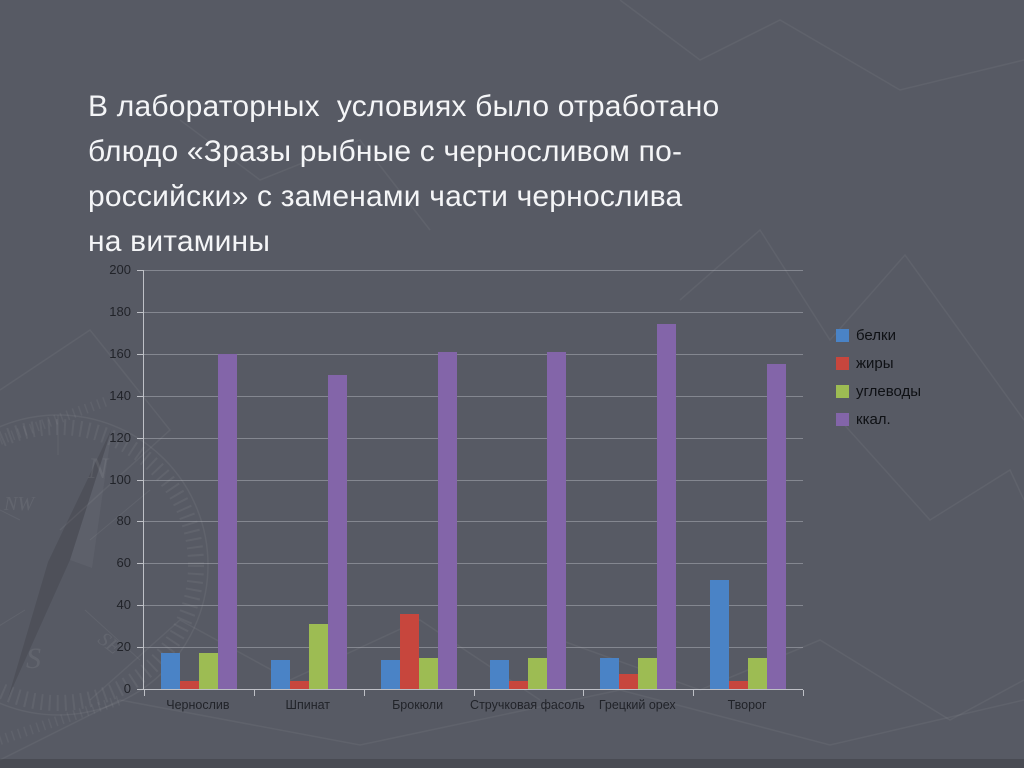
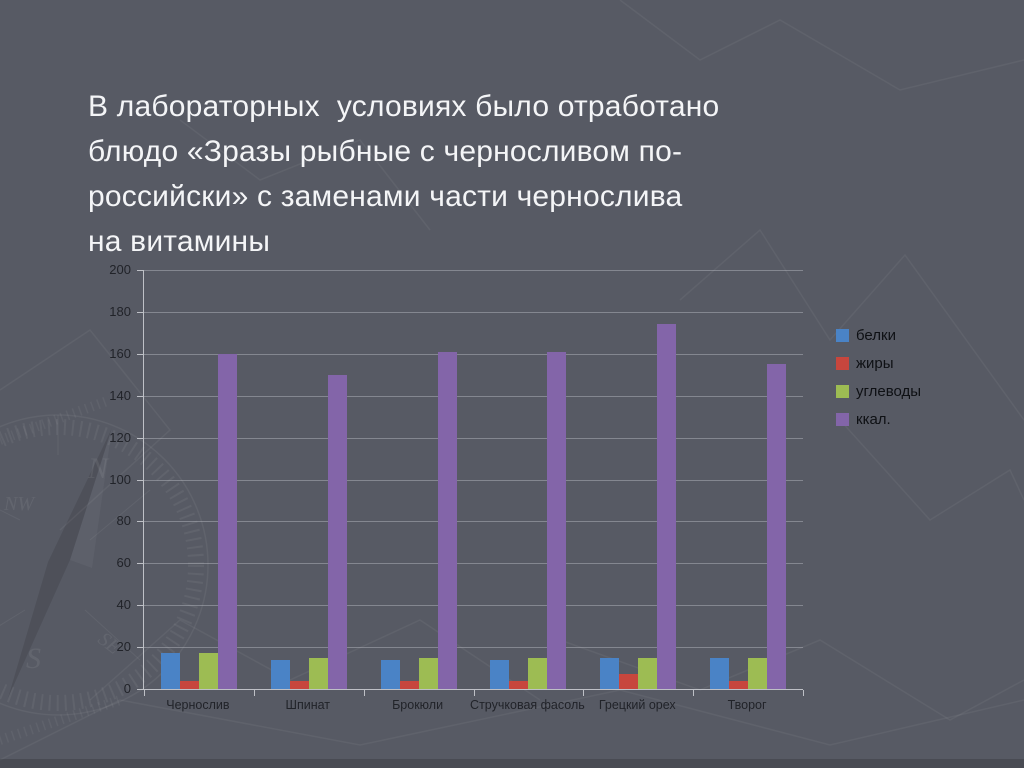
углеводы/Шпинат: 31 -> 15
жиры/Брокюли: 36 -> 4
белки/Творог: 52 -> 15
